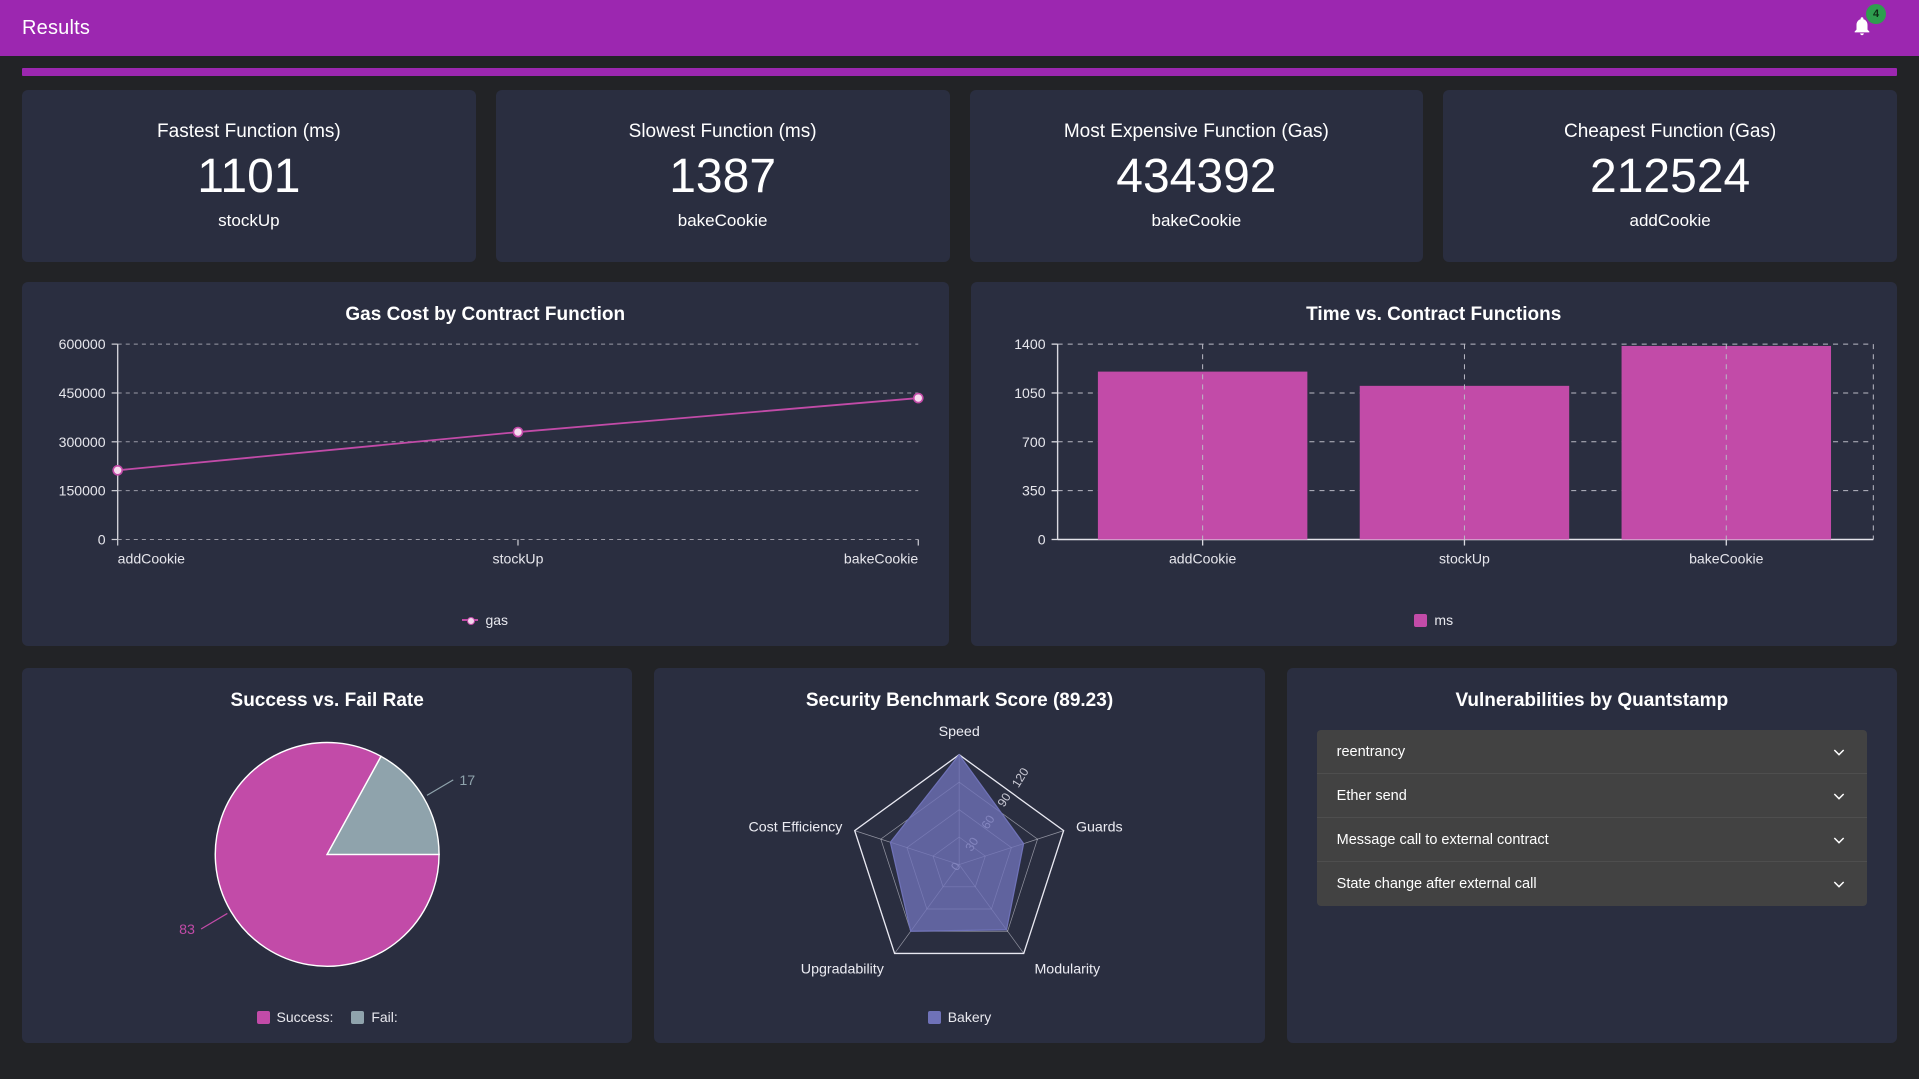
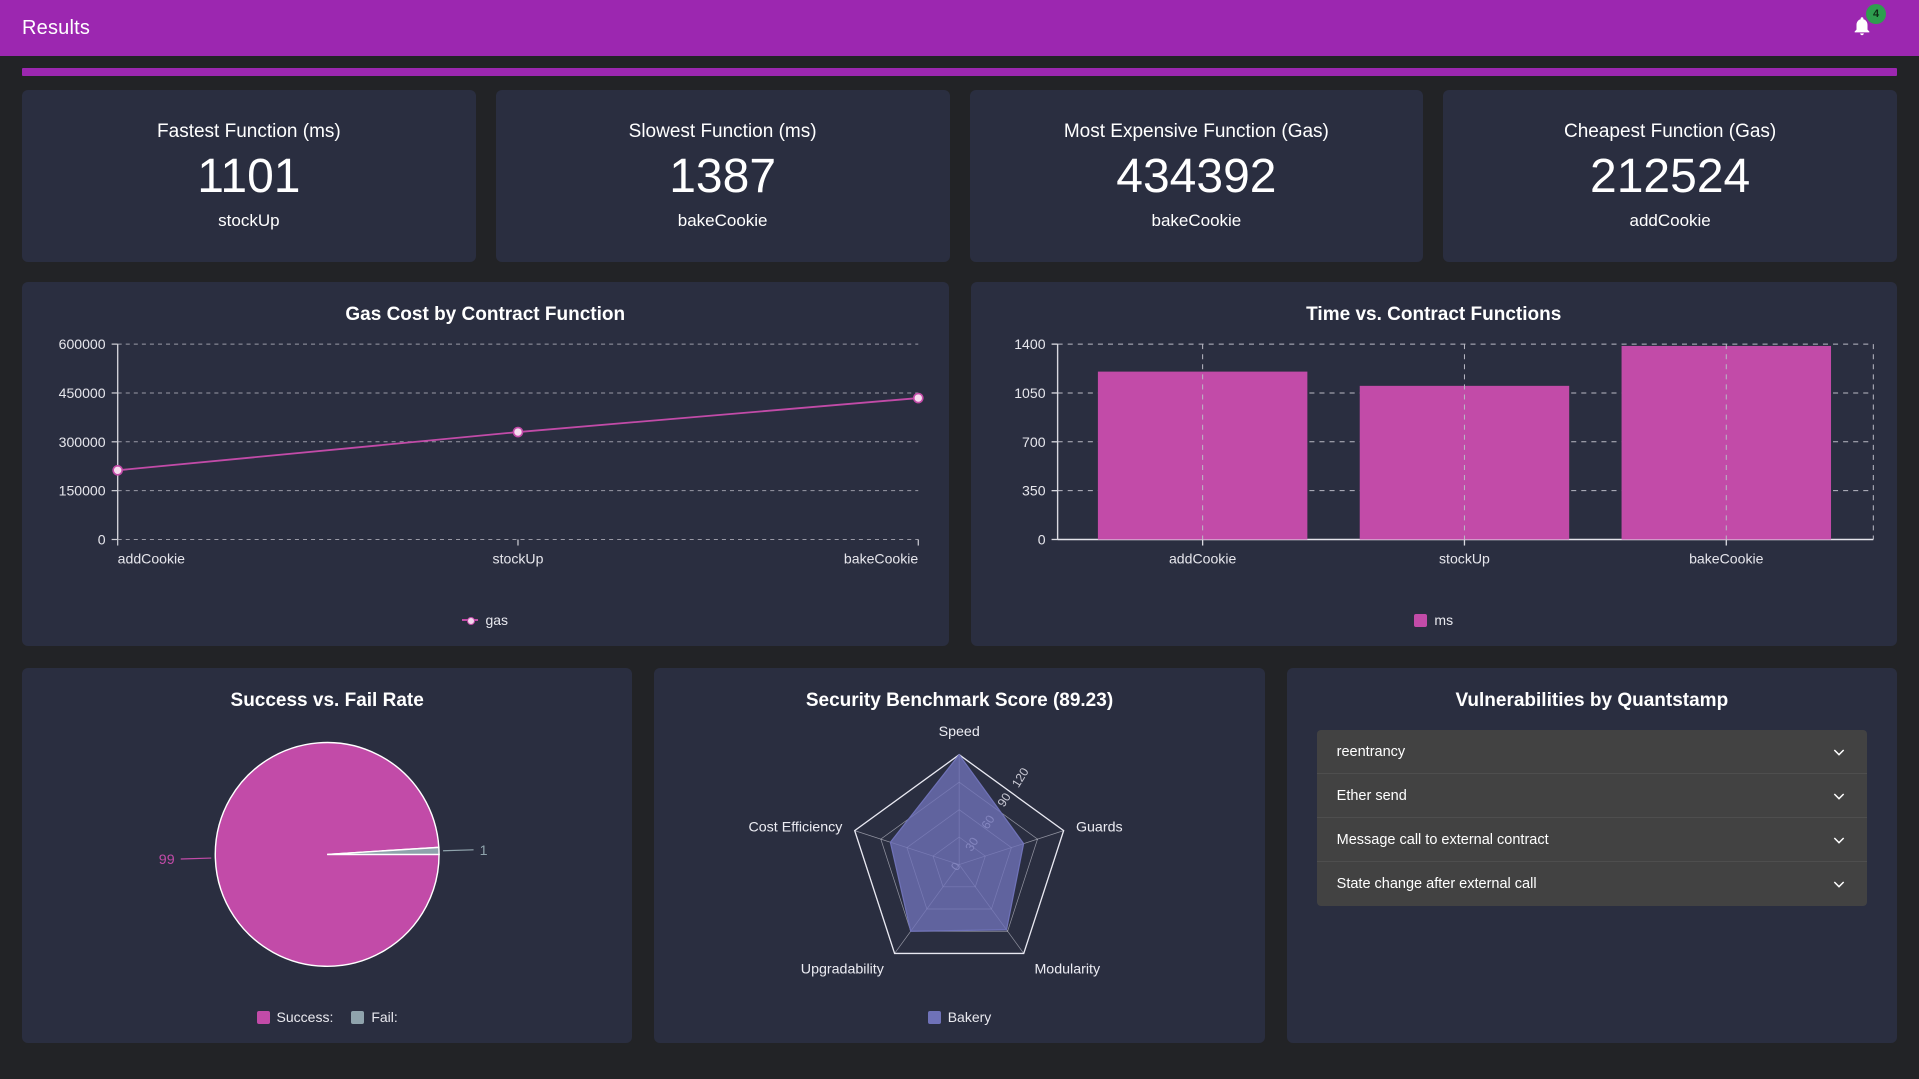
Success vs. Fail Rate/Success:: 83 -> 99
Success vs. Fail Rate/Fail:: 17 -> 1
